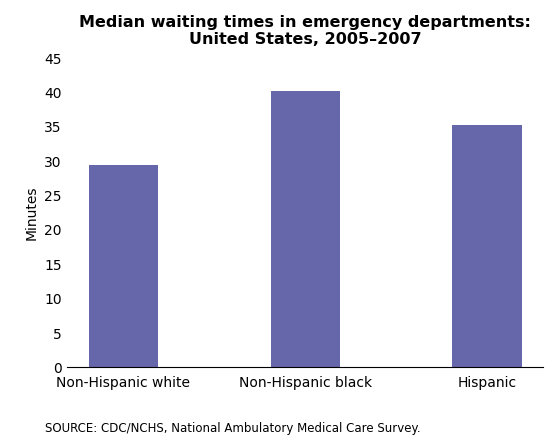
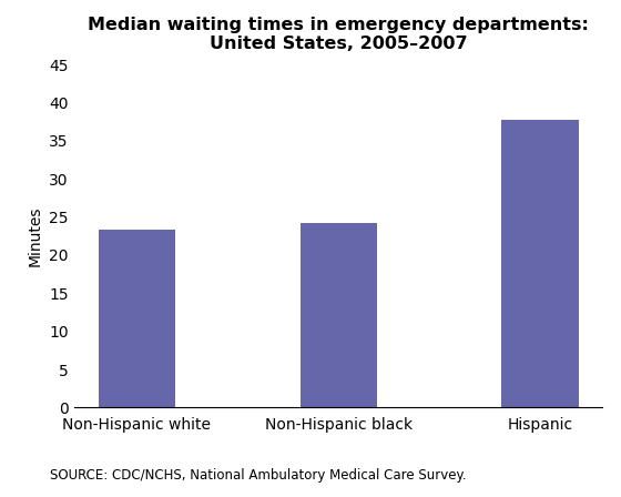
Non-Hispanic white: 29.5 -> 23.4
Non-Hispanic black: 40.2 -> 24.2
Hispanic: 35.3 -> 37.8
